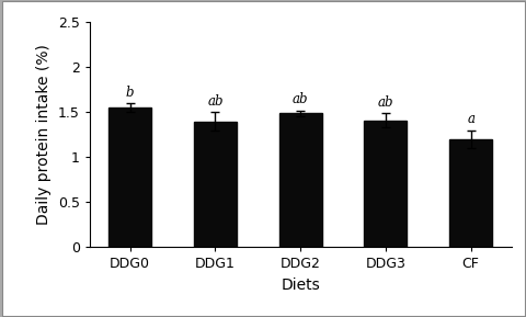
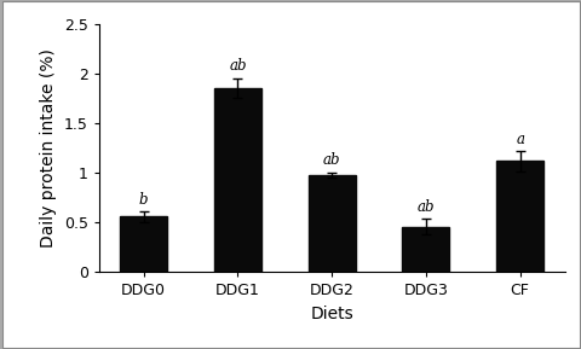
DDG0: 1.55 -> 0.56
DDG1: 1.40 -> 1.86
DDG2: 1.49 -> 0.98
DDG3: 1.41 -> 0.46
CF: 1.20 -> 1.12
